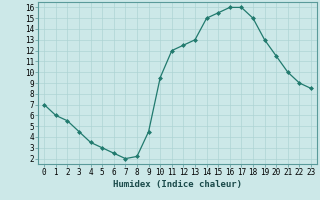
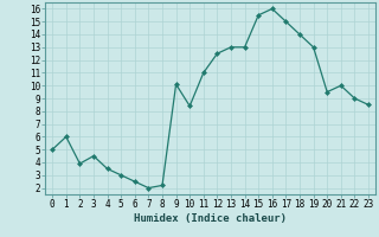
0: 7.0 -> 5.0
2: 5.5 -> 3.9
9: 4.5 -> 10.1
10: 9.5 -> 8.4
11: 12.0 -> 11.0
14: 15.0 -> 13.0
17: 16.0 -> 15.0
18: 15.0 -> 14.0
20: 11.5 -> 9.5
